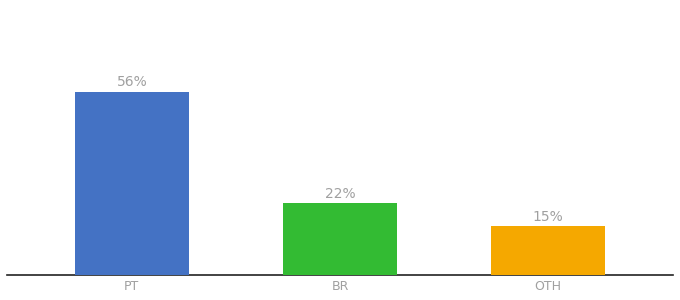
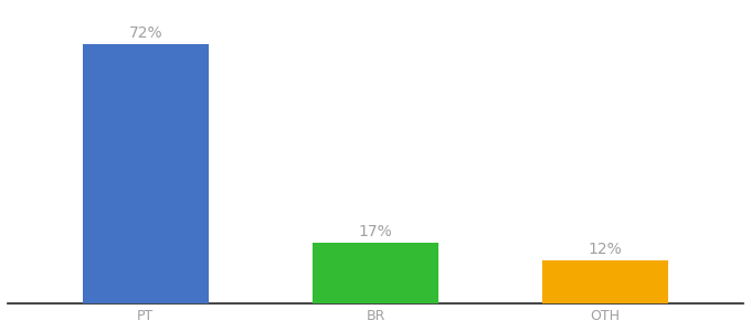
PT: 56% -> 72%
BR: 22% -> 17%
OTH: 15% -> 12%
